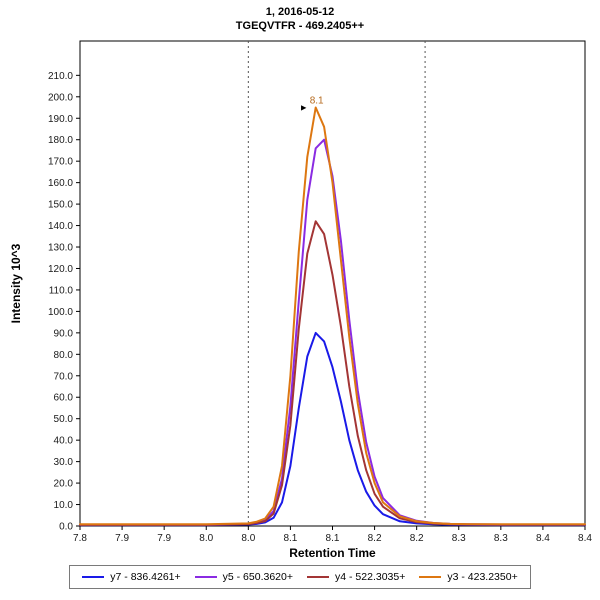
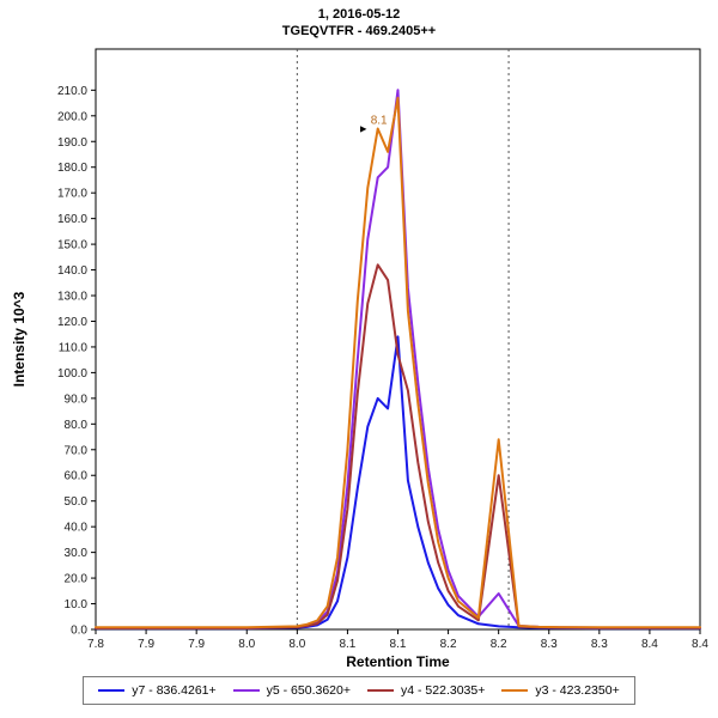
y7 - 836.4261+/8.1: 74 -> 114
y5 - 650.3620+/8.1: 163 -> 210
y4 - 522.3035+/8.1: 117 -> 107
y3 - 423.2350+/8.1: 160 -> 207
y5 - 650.3620+/8.2: 2 -> 14
y4 - 522.3035+/8.2: 2 -> 60
y3 - 423.2350+/8.2: 2 -> 74
